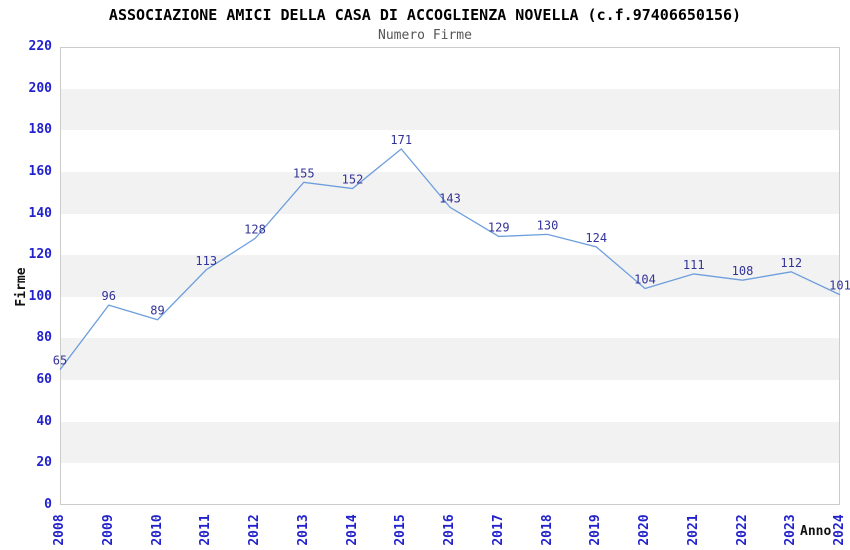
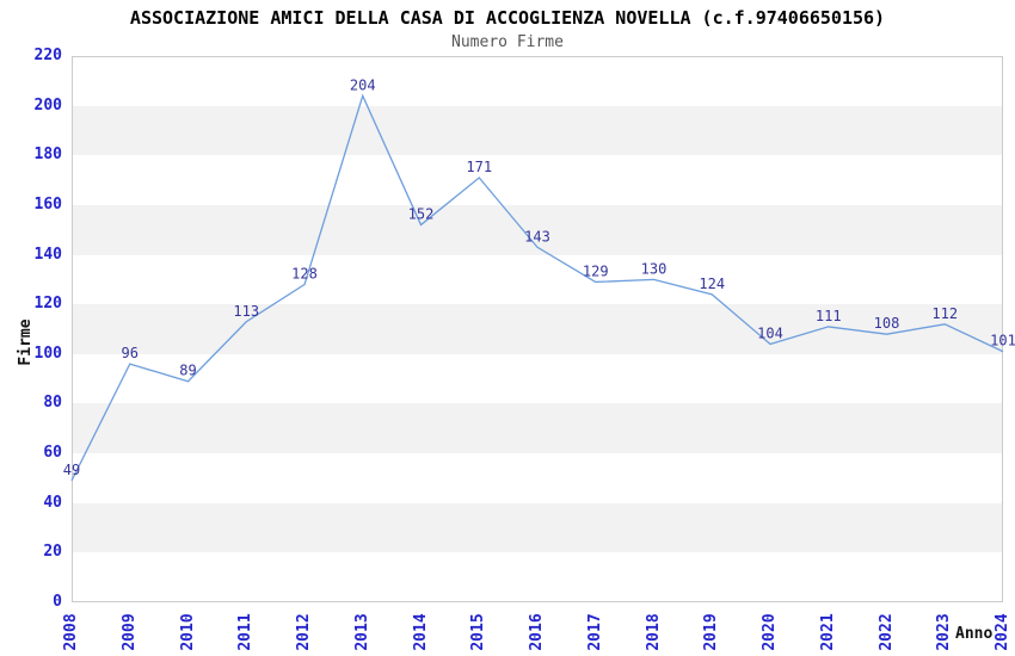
2008: 65 -> 49
2013: 155 -> 204
